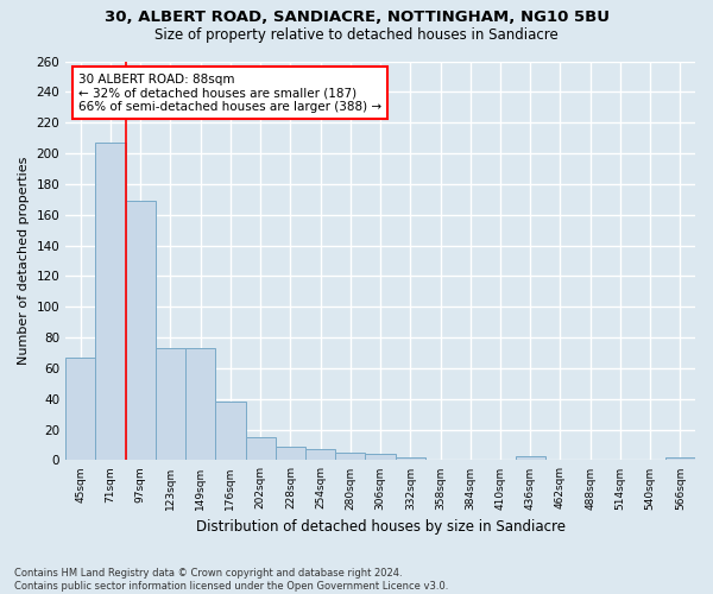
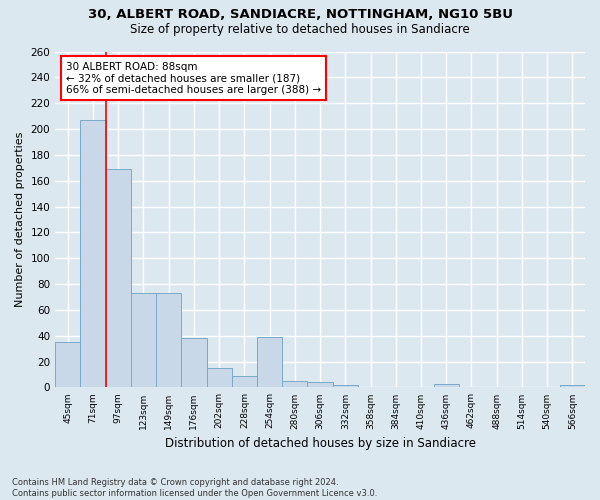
45sqm: 67 -> 35
254sqm: 7 -> 39
